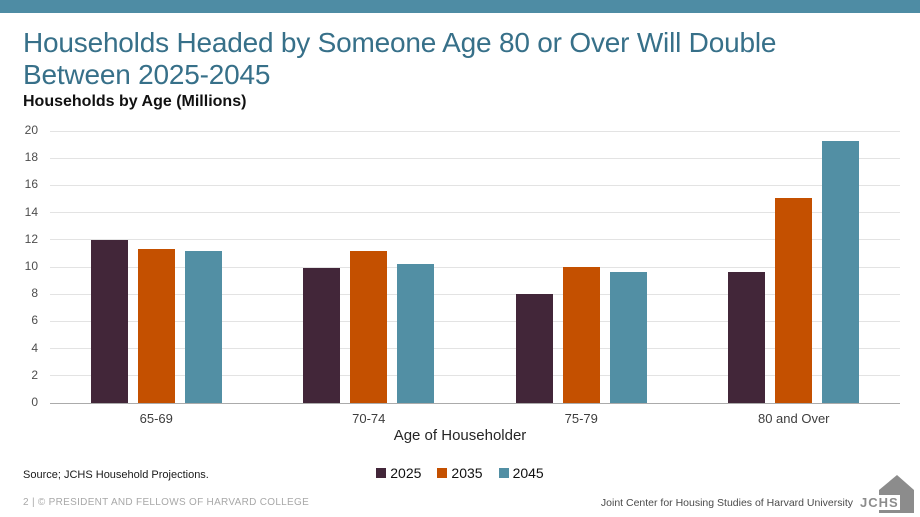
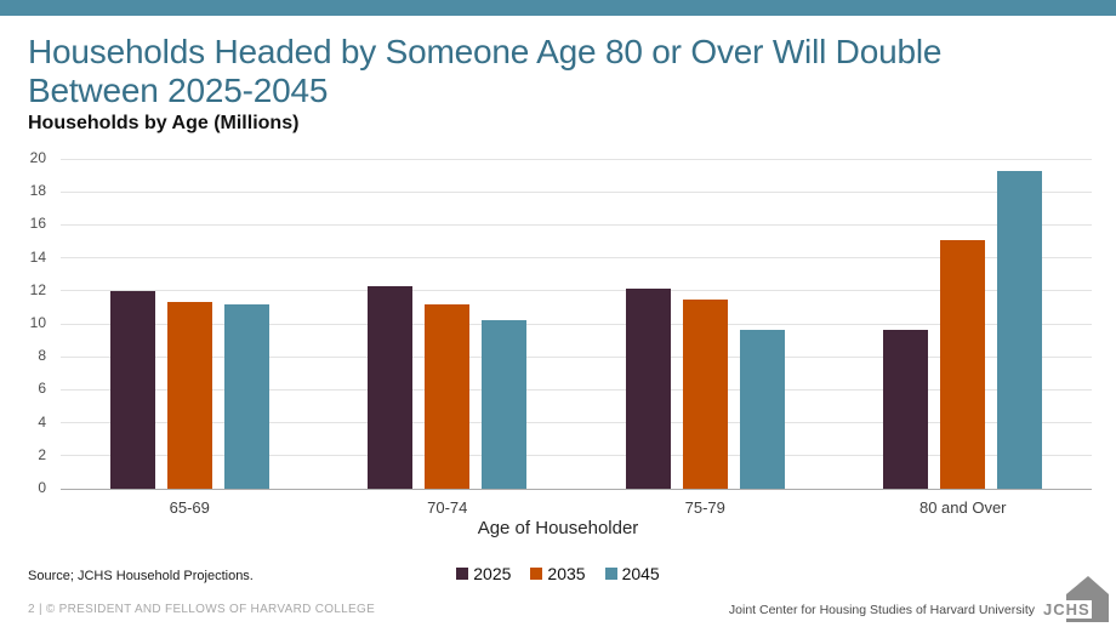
2025/70-74: 9.9 -> 12.3
2025/75-79: 8.0 -> 12.1
2035/75-79: 10.0 -> 11.5
